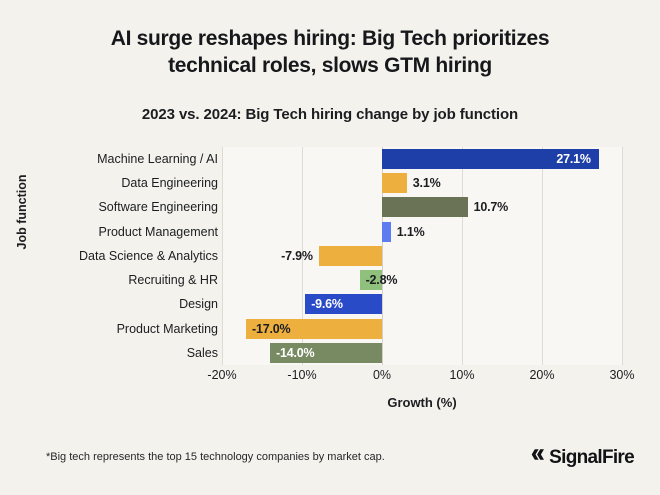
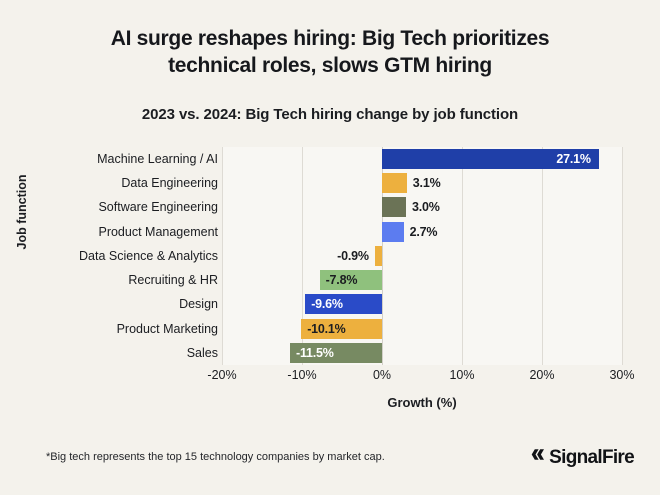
Software Engineering: 10.7% -> 3.0%
Product Management: 1.1% -> 2.7%
Data Science & Analytics: -7.9% -> -0.9%
Recruiting & HR: -2.8% -> -7.8%
Product Marketing: -17.0% -> -10.1%
Sales: -14.0% -> -11.5%
